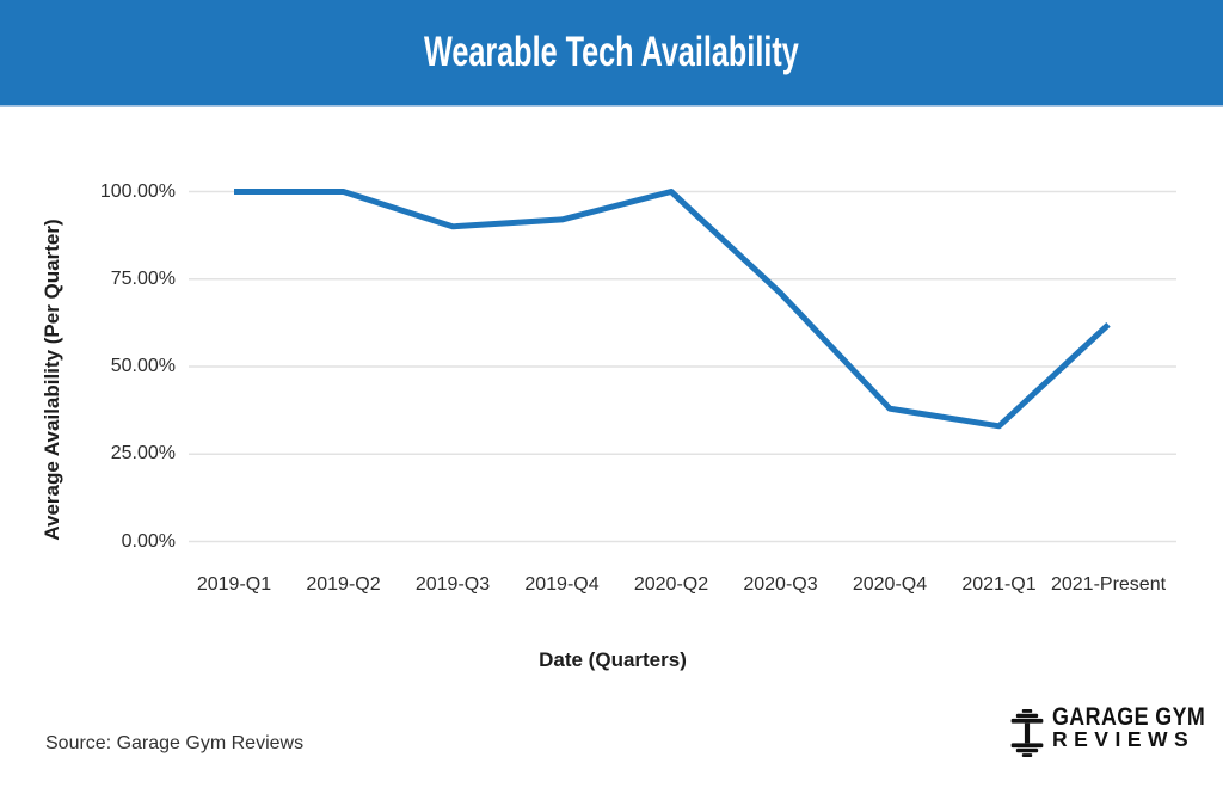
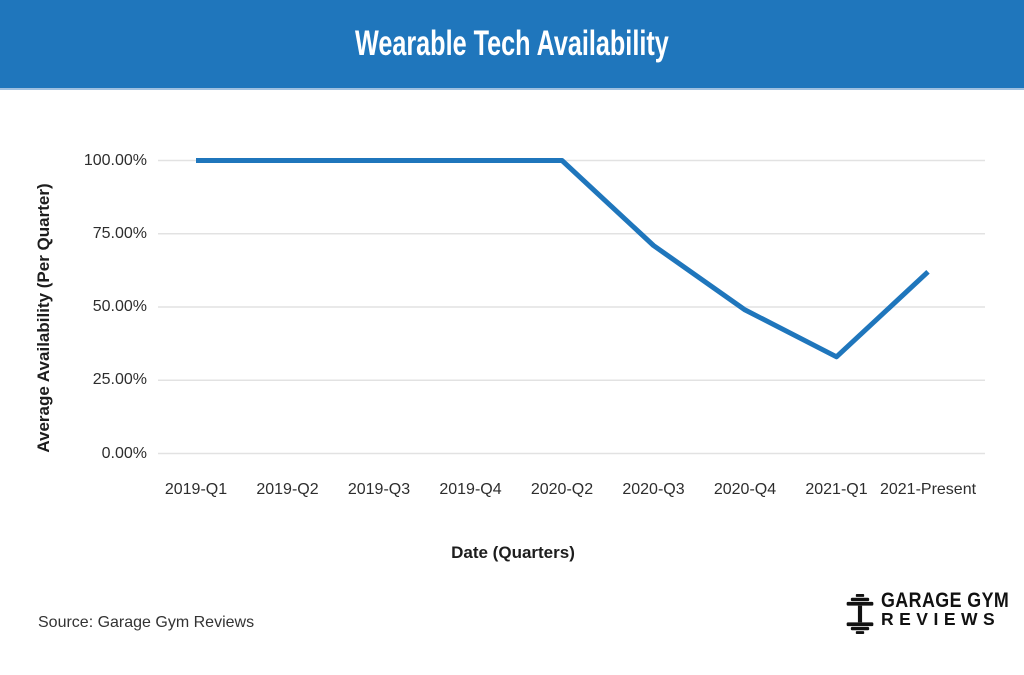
2019-Q3: 90% -> 100%
2019-Q4: 92% -> 100%
2020-Q4: 38% -> 49%
